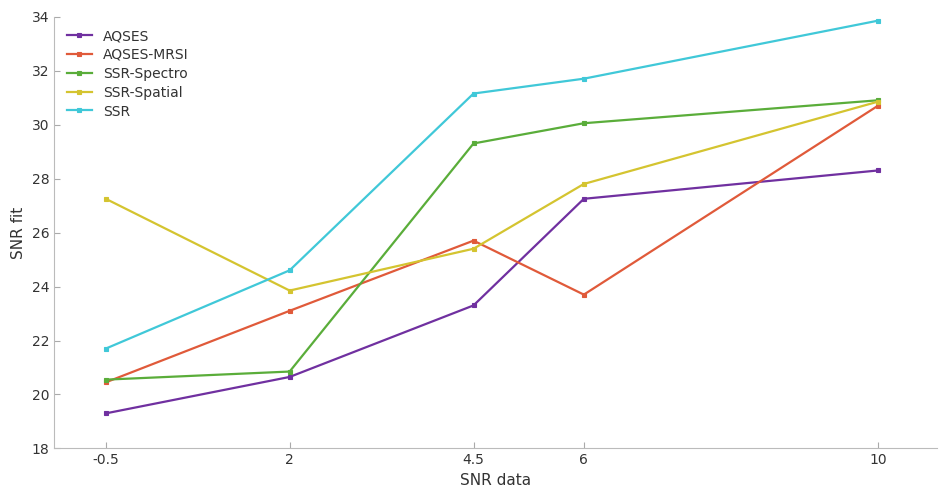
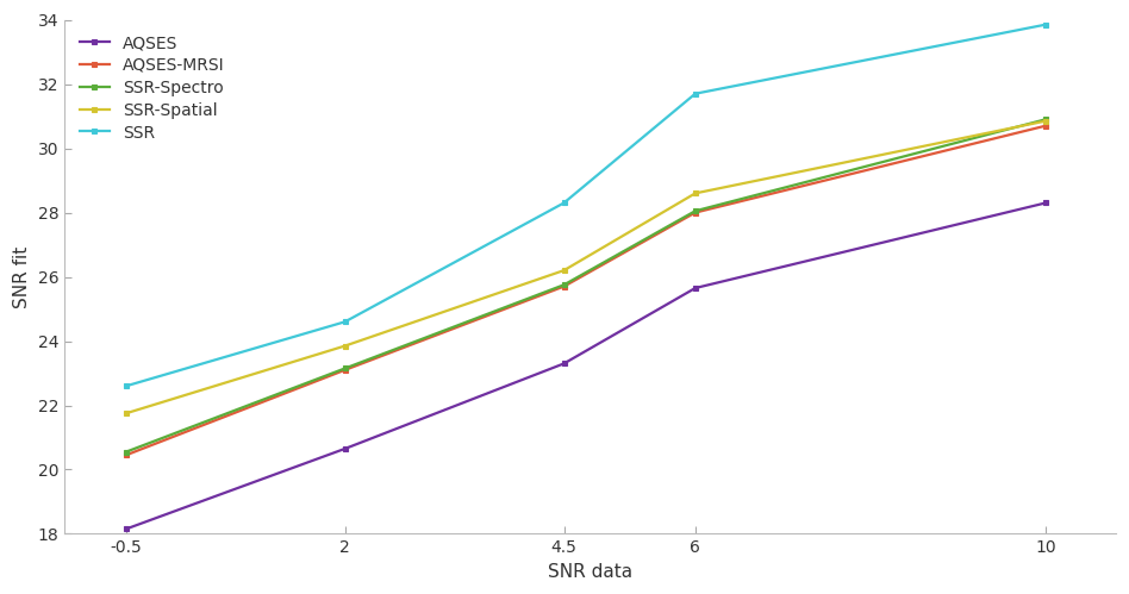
AQSES/-0.5: 19.30 -> 18.15
SSR-Spatial/-0.5: 27.25 -> 21.75
SSR/-0.5: 21.70 -> 22.60
SSR-Spectro/2: 20.85 -> 23.15
SSR-Spectro/4.5: 29.30 -> 25.75
SSR-Spatial/4.5: 25.40 -> 26.20
SSR/4.5: 31.15 -> 28.30
AQSES/6: 27.25 -> 25.65
AQSES-MRSI/6: 23.70 -> 28.00
SSR-Spectro/6: 30.05 -> 28.05
SSR-Spatial/6: 27.80 -> 28.60
